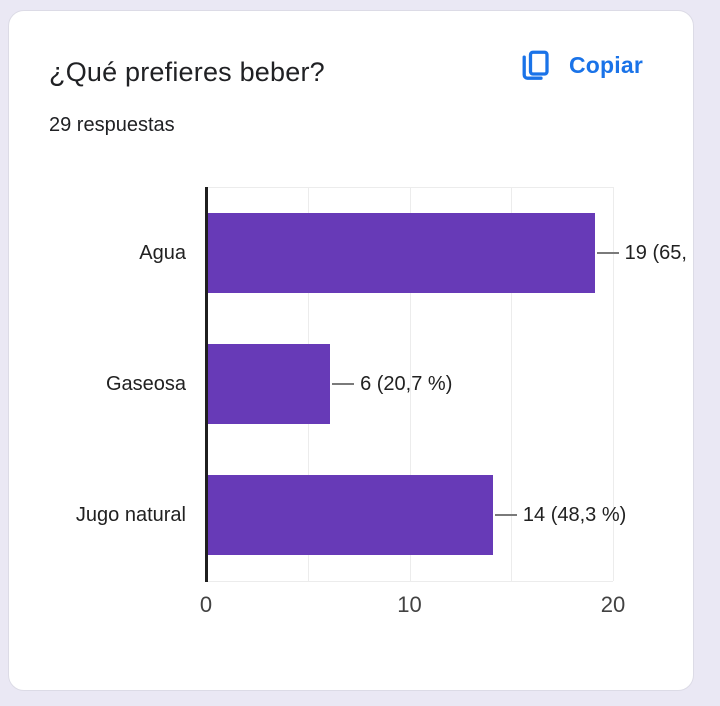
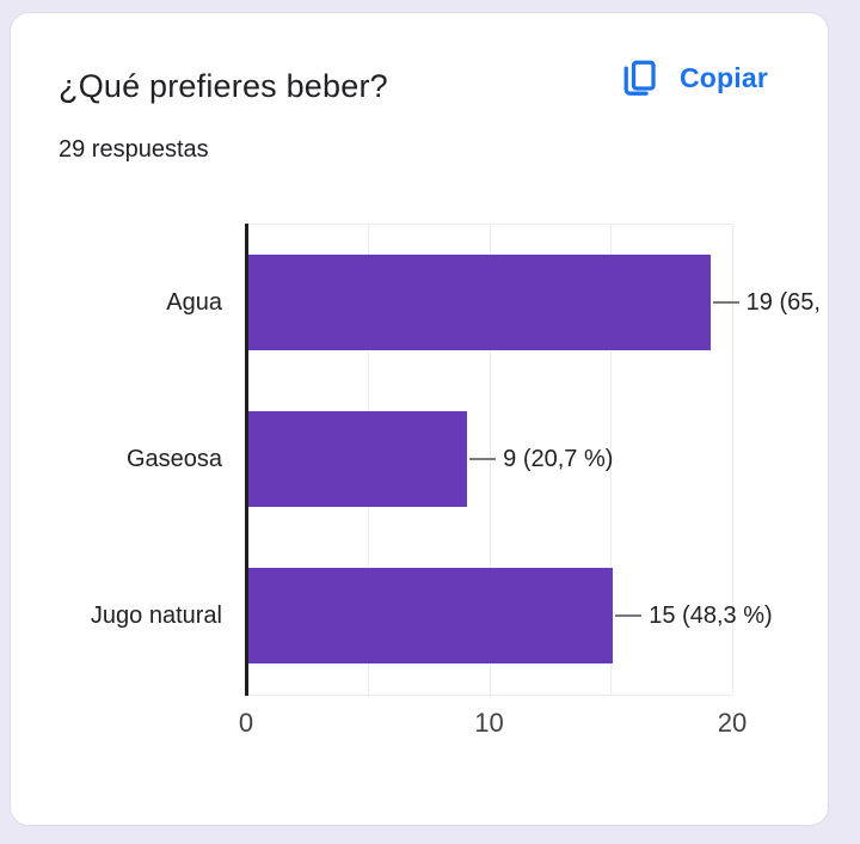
Gaseosa: 6 -> 9
Jugo natural: 14 -> 15
